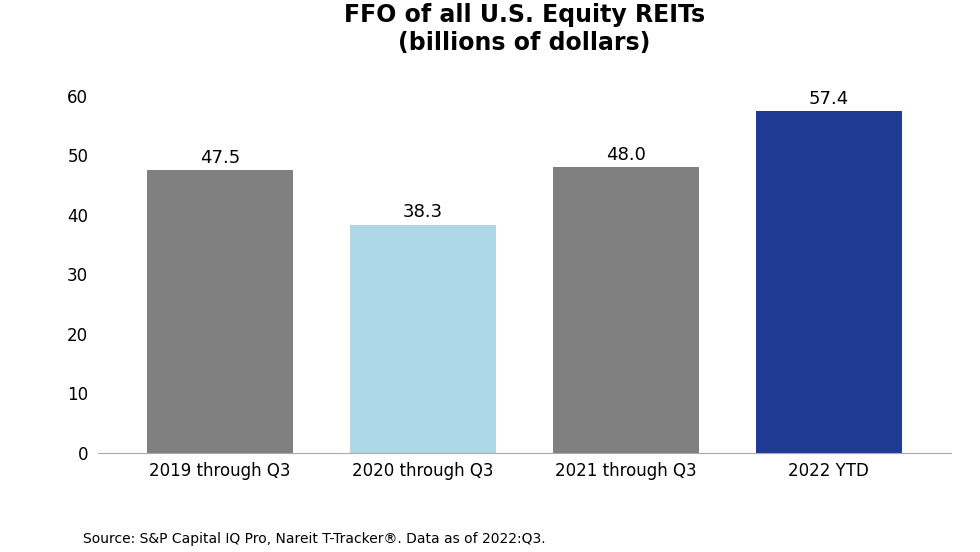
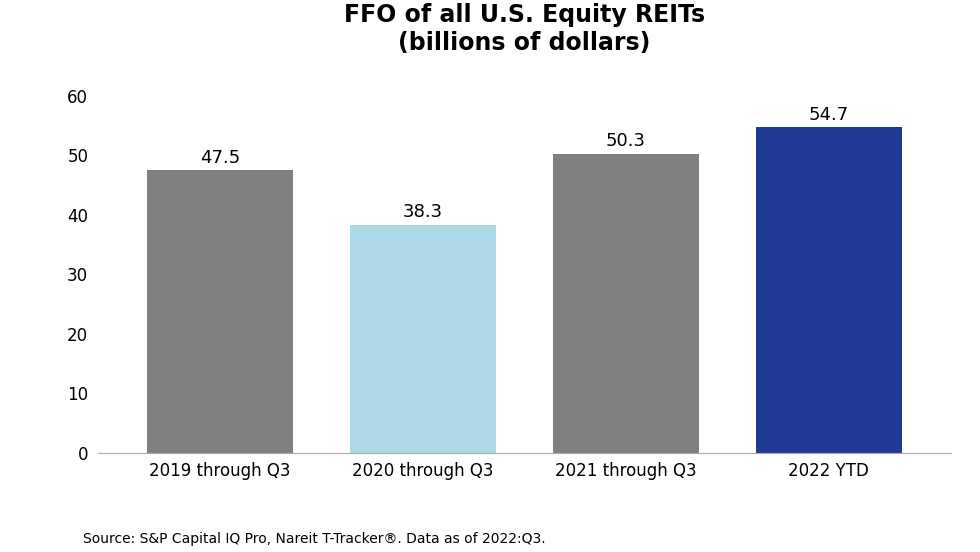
2021 through Q3: 48.0 -> 50.3
2022 YTD: 57.4 -> 54.7
